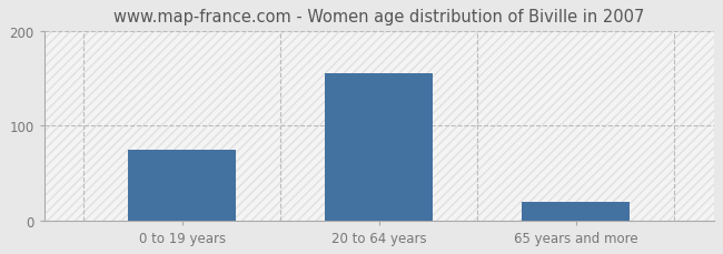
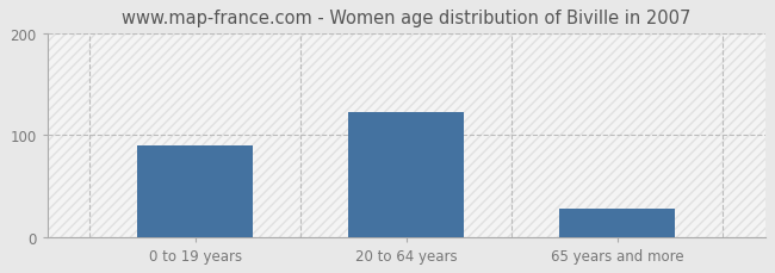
0 to 19 years: 75 -> 90
20 to 64 years: 155 -> 122
65 years and more: 20 -> 28
